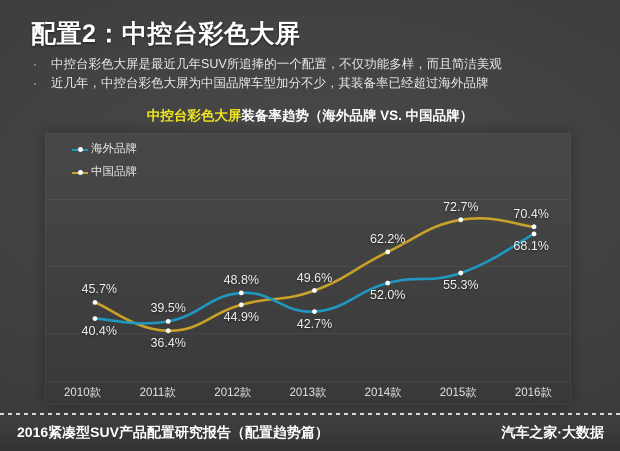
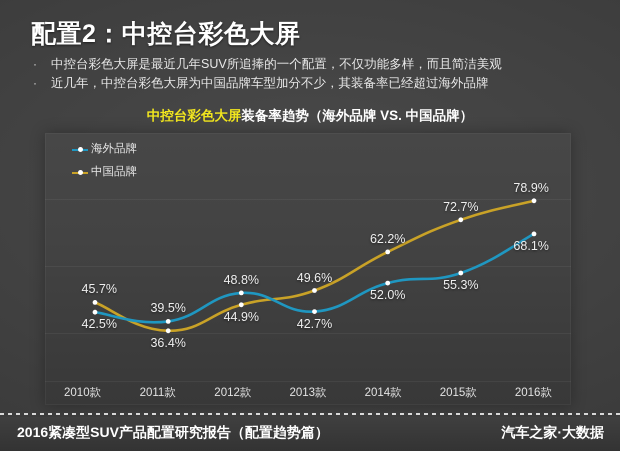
海外品牌/2010款: 40.4% -> 42.5%
中国品牌/2016款: 70.4% -> 78.9%
